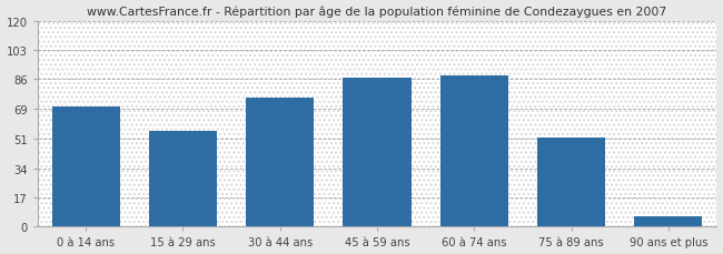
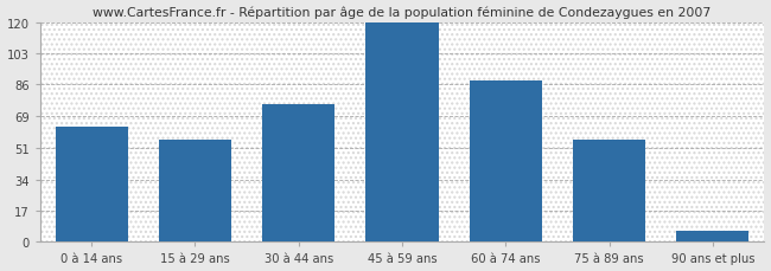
0 à 14 ans: 70 -> 63
45 à 59 ans: 87 -> 120
75 à 89 ans: 52 -> 56
